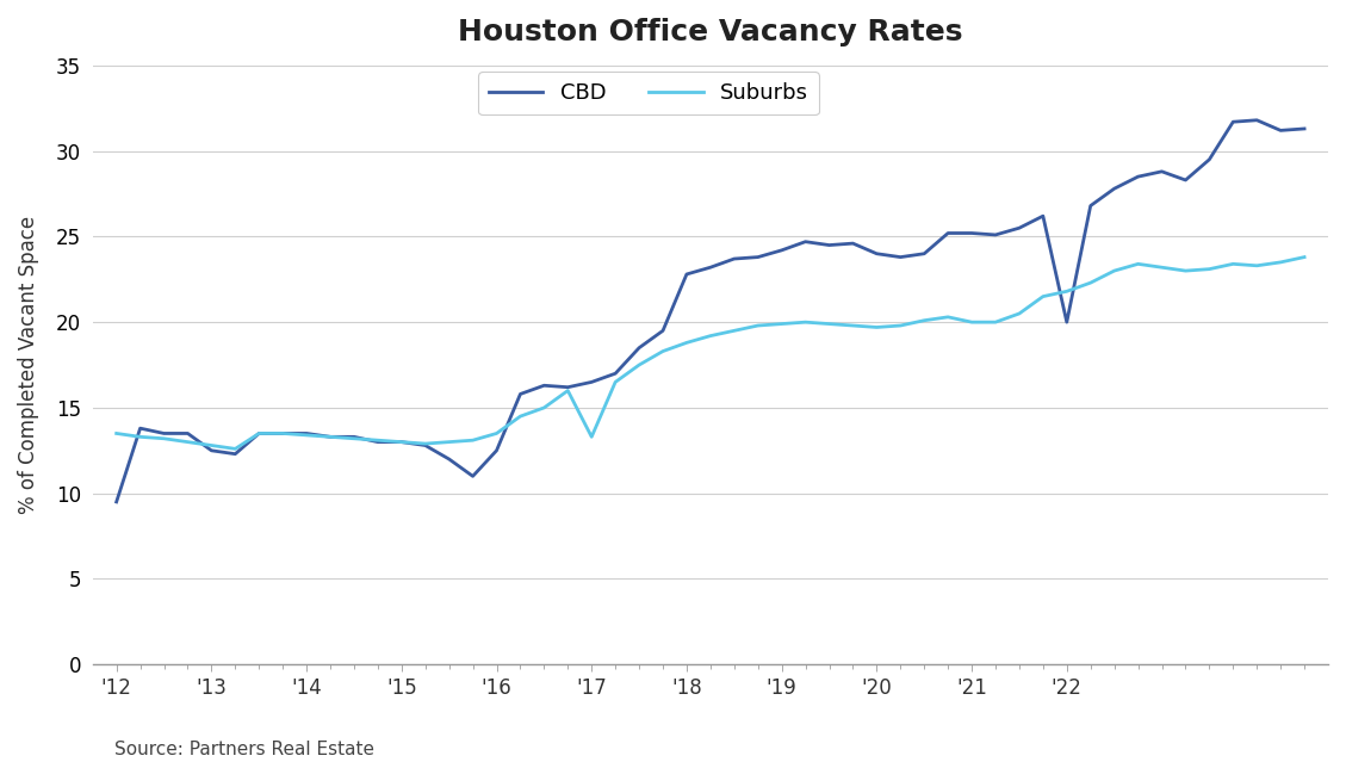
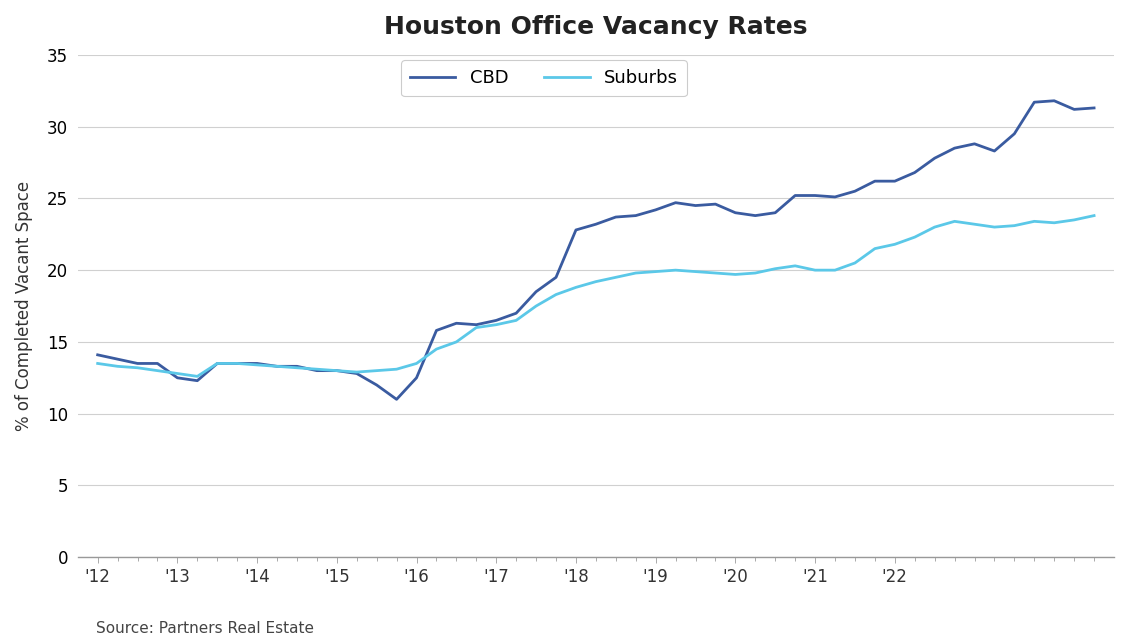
CBD/'12: 9.5 -> 14.1
Suburbs/'17: 13.3 -> 16.2
CBD/'22: 20.0 -> 26.2
